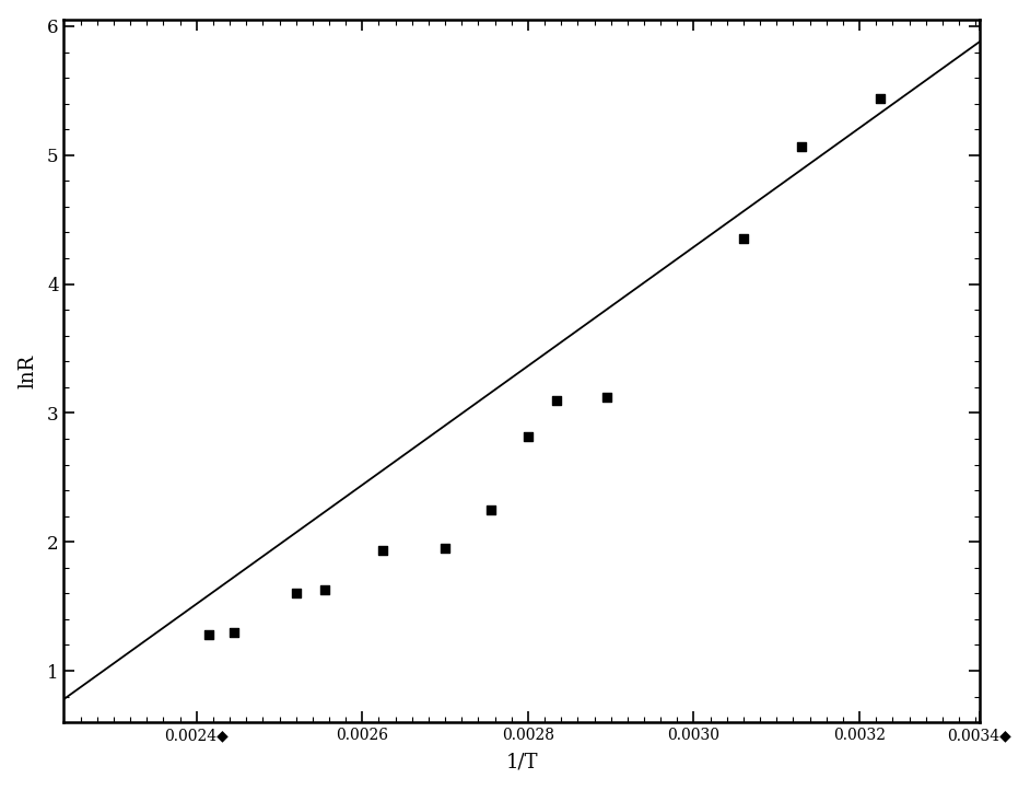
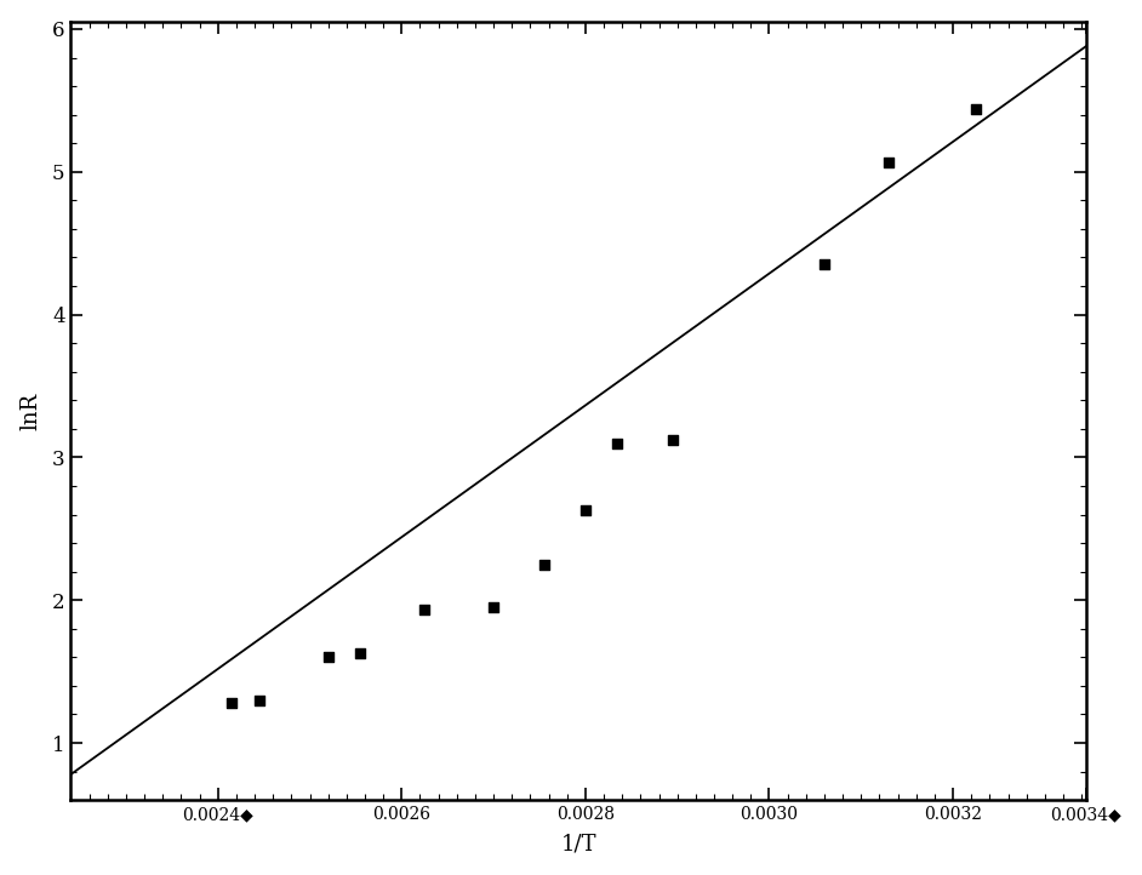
0.0028: 2.82 -> 2.63
